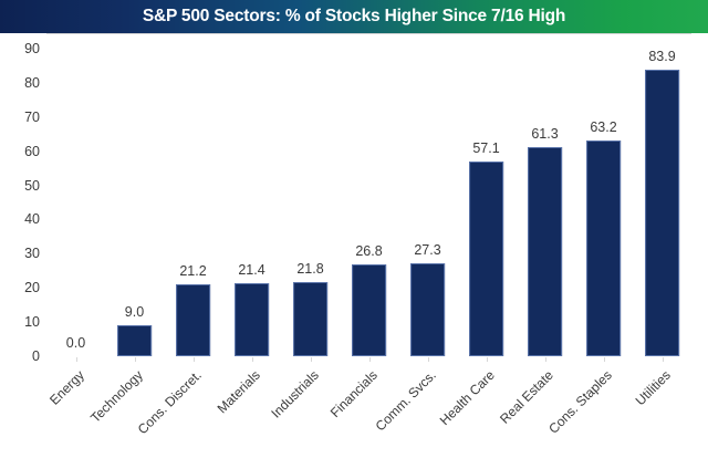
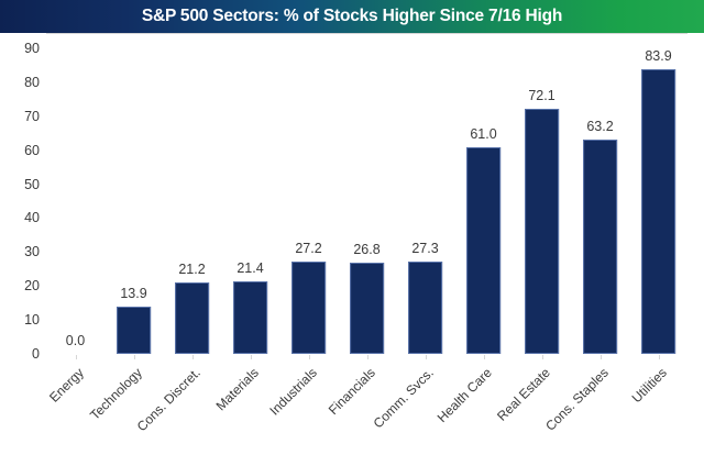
Technology: 9.0 -> 13.9
Industrials: 21.8 -> 27.2
Health Care: 57.1 -> 61.0
Real Estate: 61.3 -> 72.1
